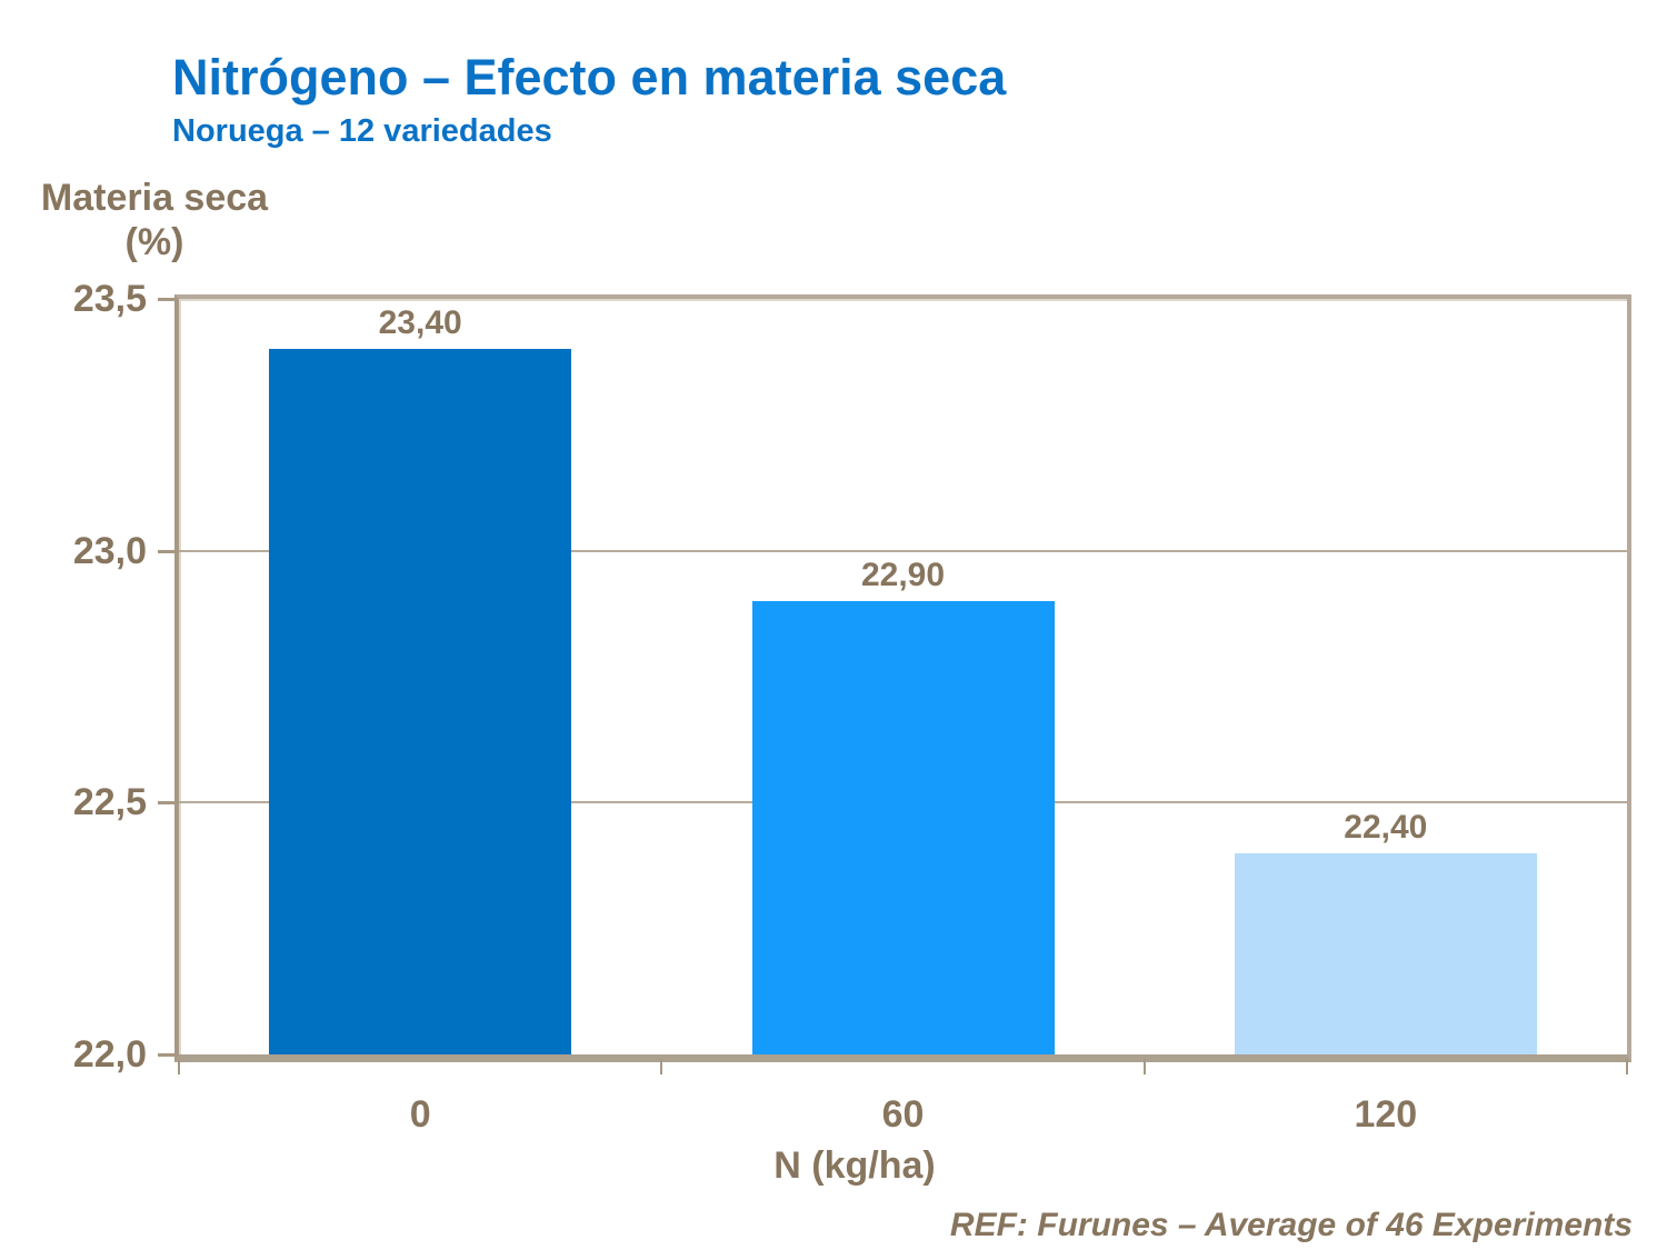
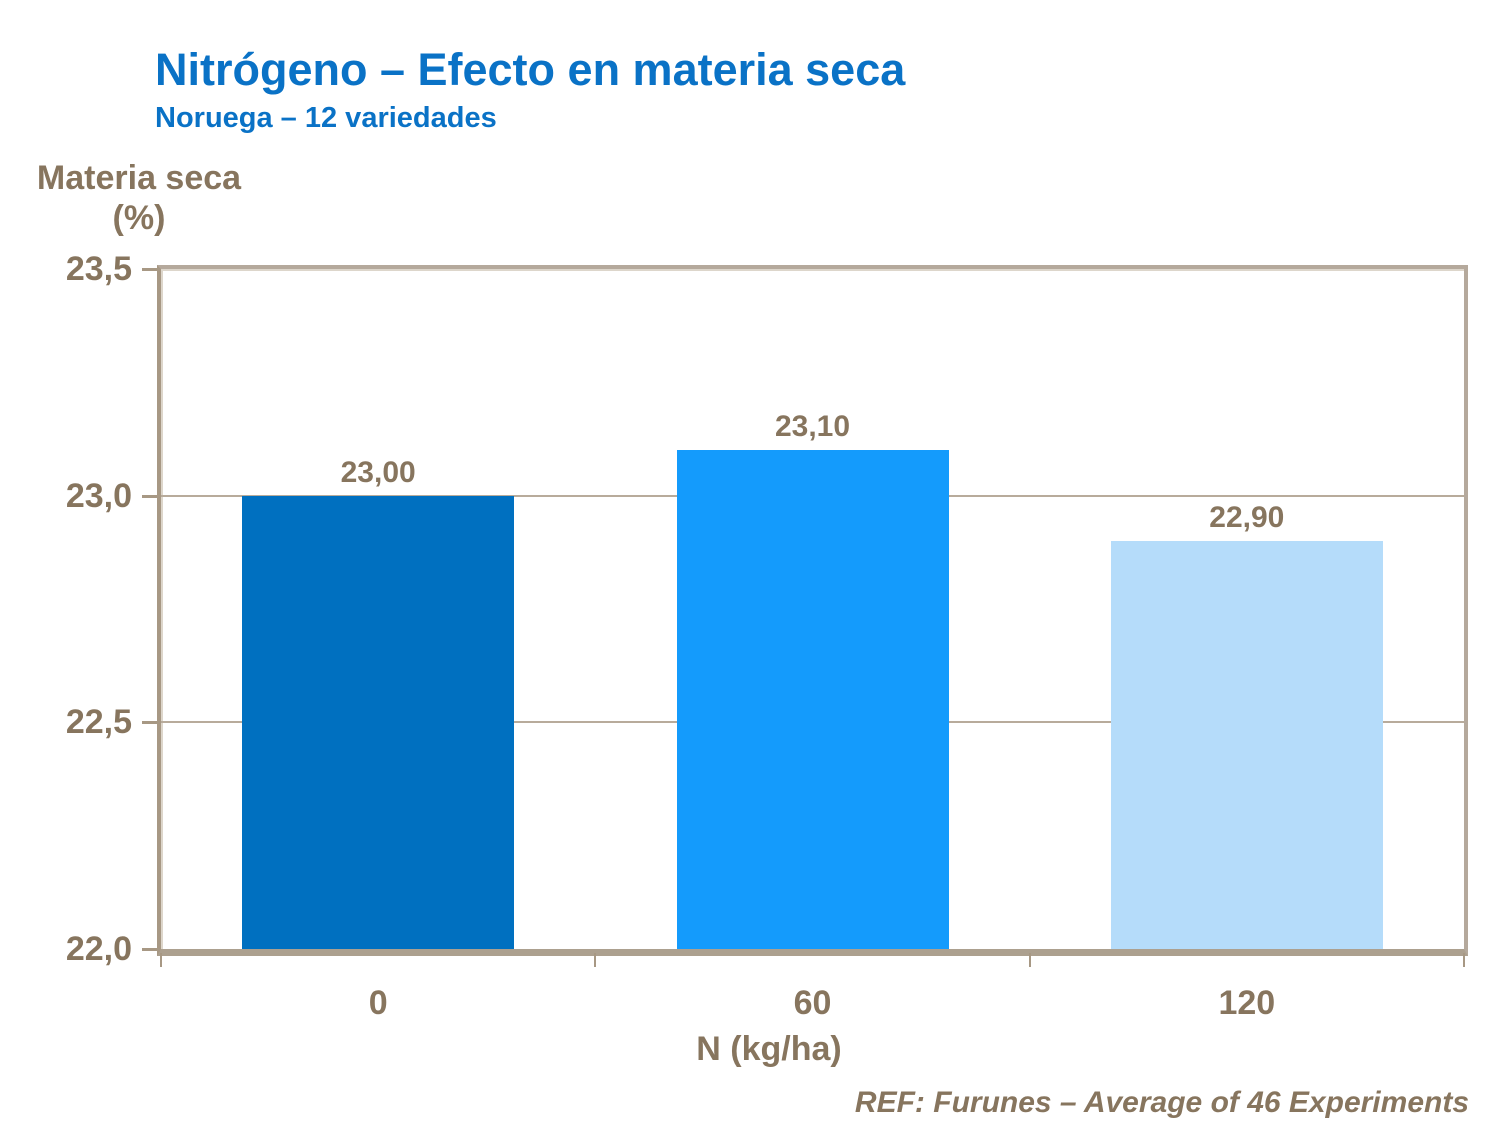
0: 23,40 -> 23,00
60: 22,90 -> 23,10
120: 22,40 -> 22,90
